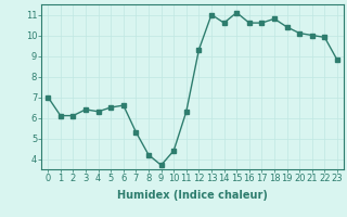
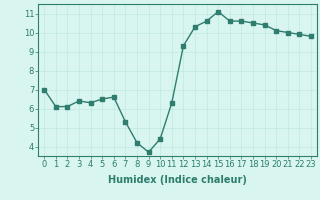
13: 11.0 -> 10.3
18: 10.8 -> 10.5
23: 8.8 -> 9.8
